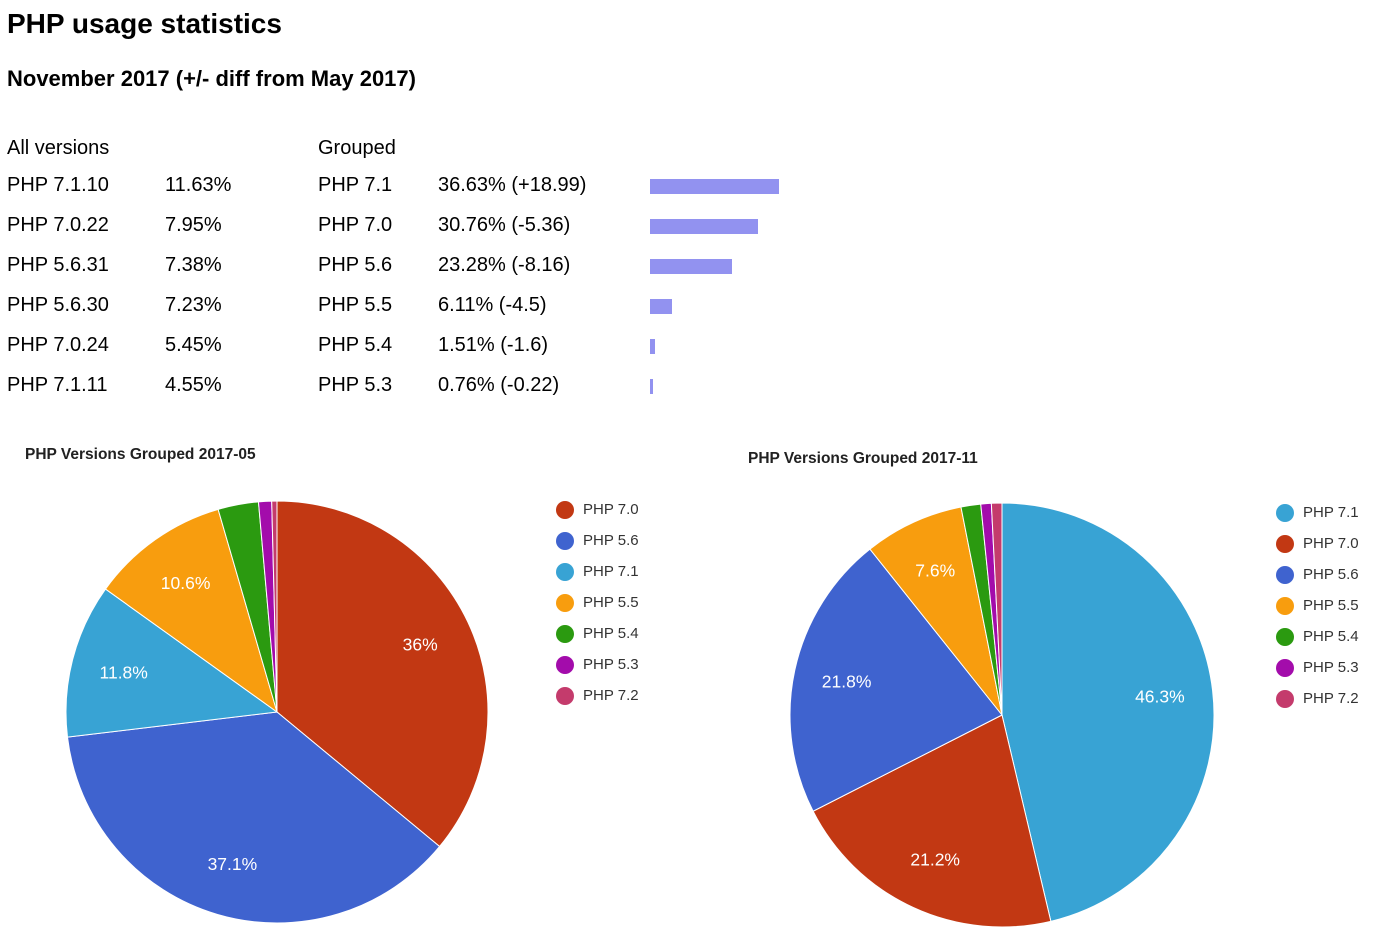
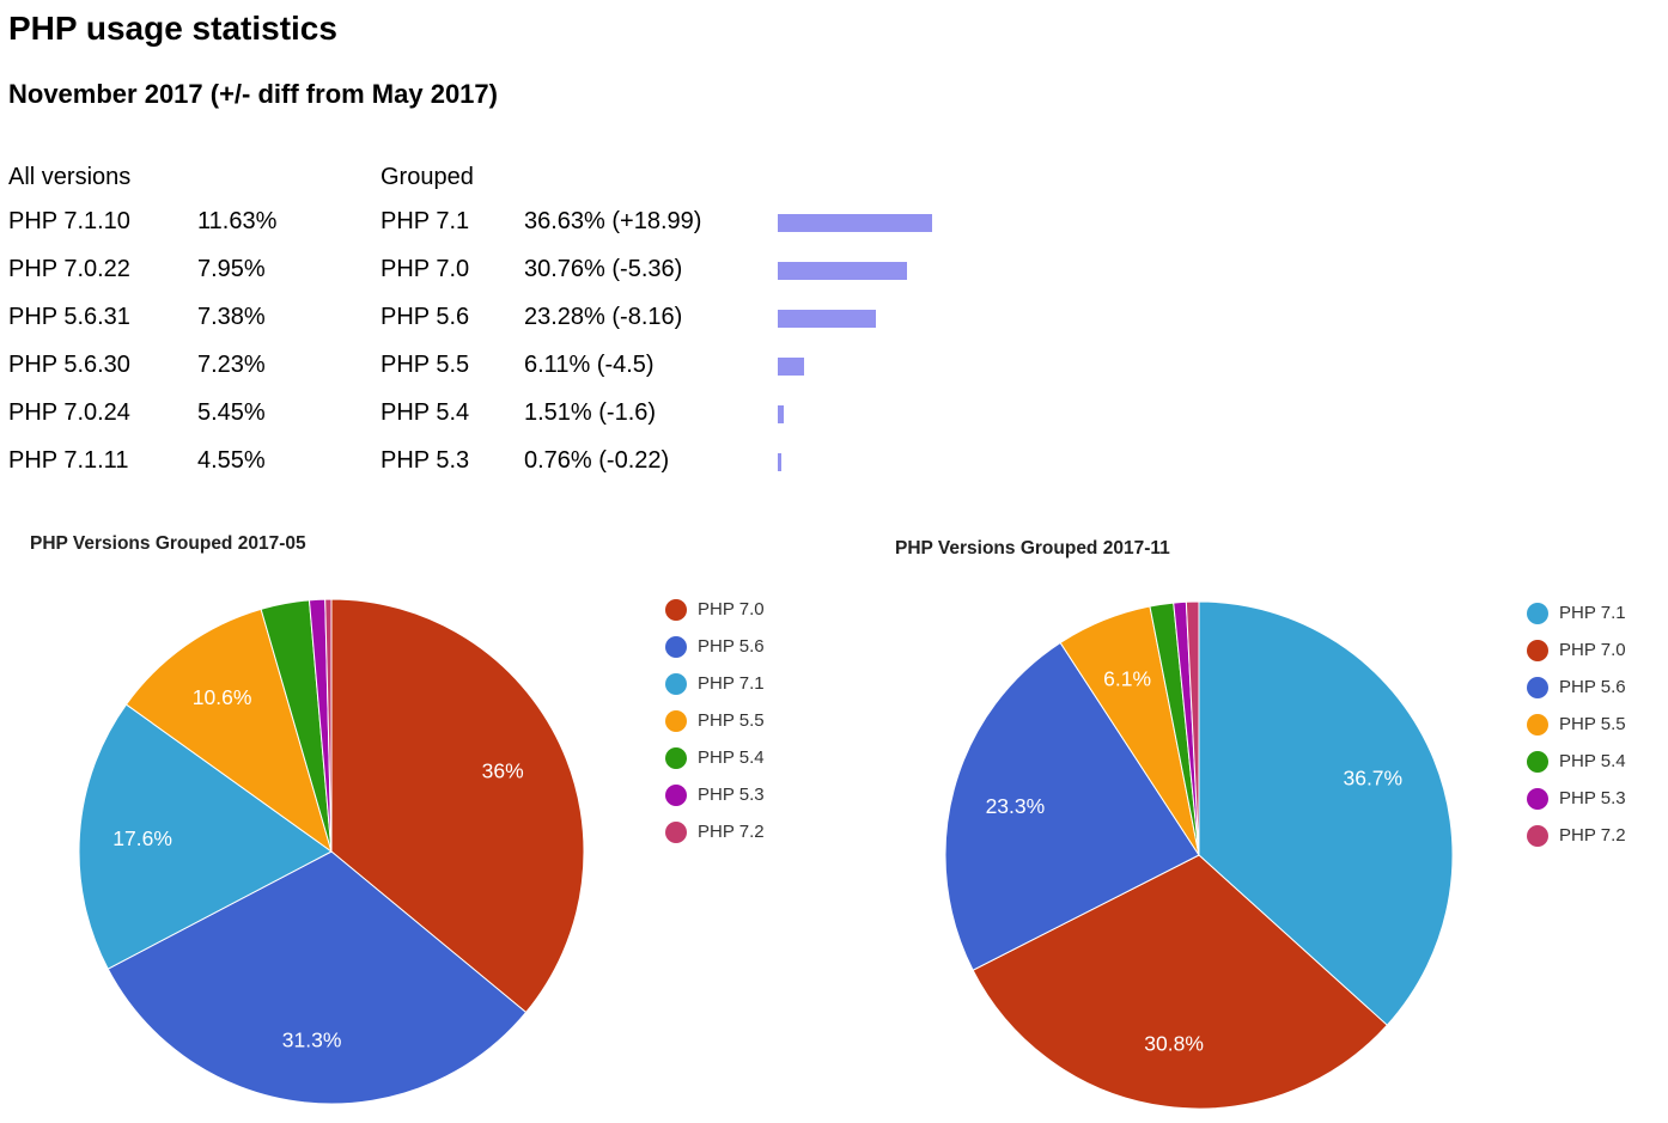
PHP Versions Grouped 2017-05/PHP 5.6: 37.1% -> 31.3%
PHP Versions Grouped 2017-05/PHP 7.1: 11.8% -> 17.6%
PHP Versions Grouped 2017-11/PHP 7.1: 46.3% -> 36.7%
PHP Versions Grouped 2017-11/PHP 7.0: 21.2% -> 30.8%
PHP Versions Grouped 2017-11/PHP 5.6: 21.8% -> 23.3%
PHP Versions Grouped 2017-11/PHP 5.5: 7.6% -> 6.1%
